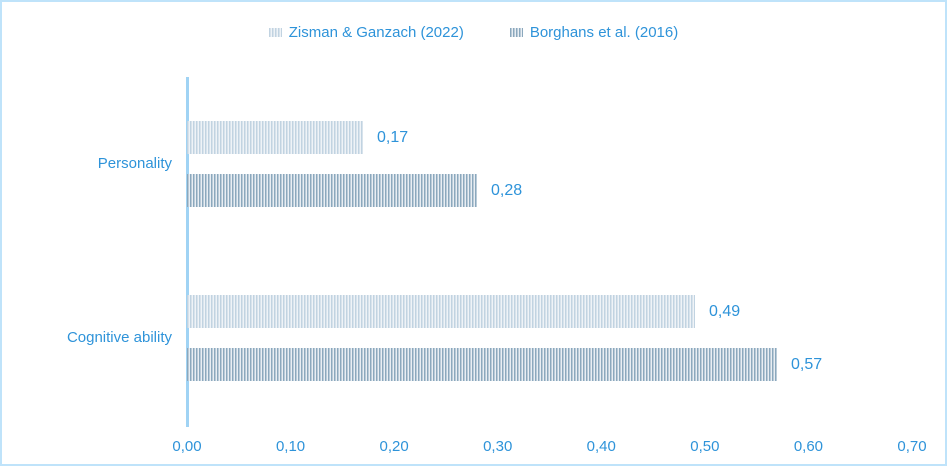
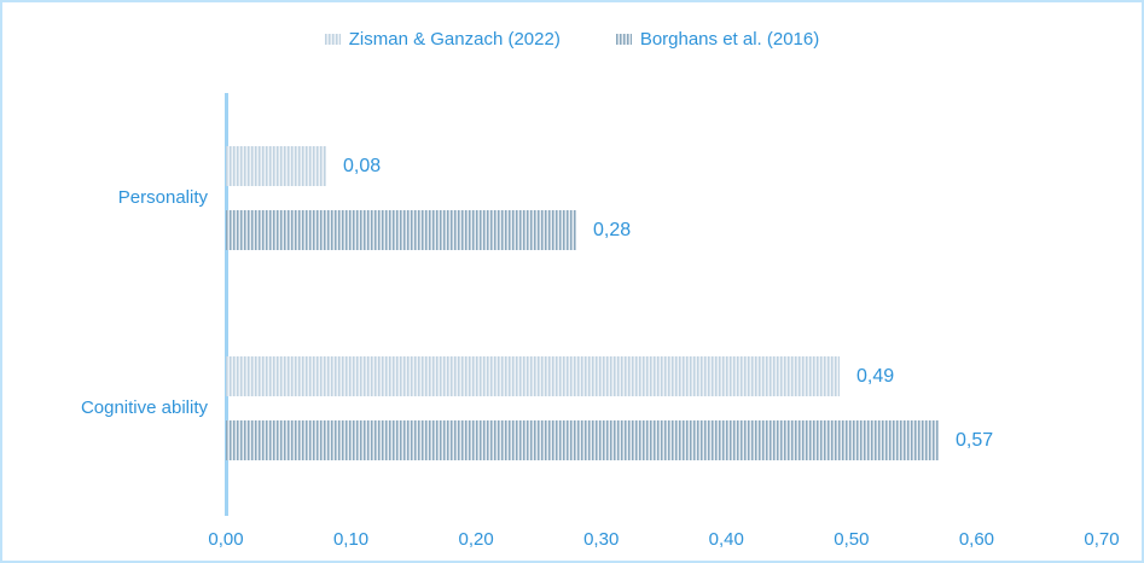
Zisman & Ganzach (2022)/Personality: 0,17 -> 0,08
